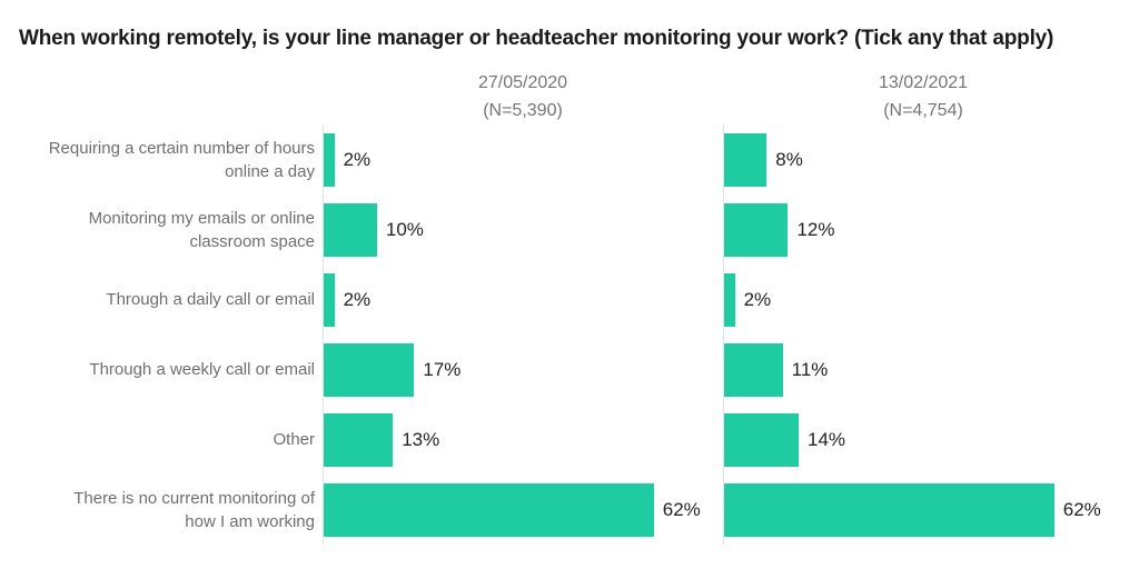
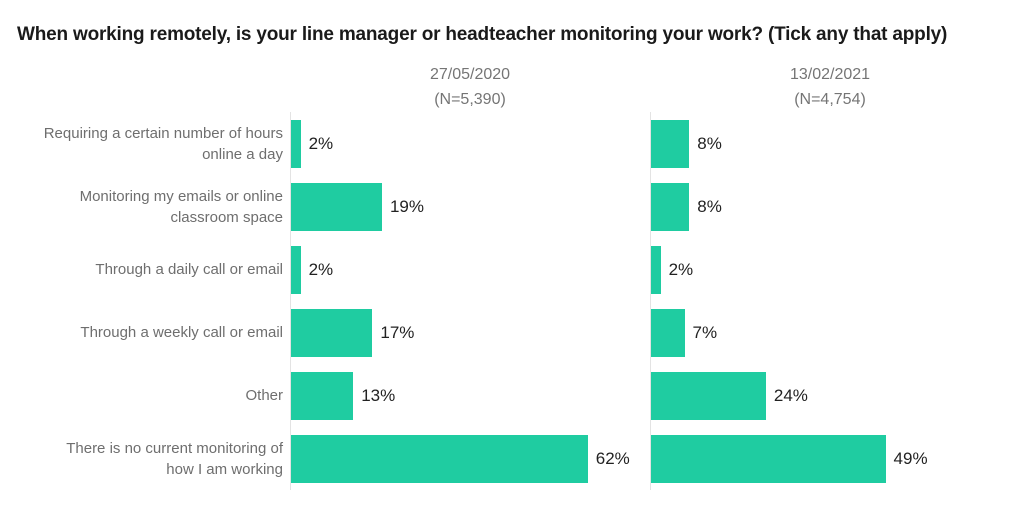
27/05/2020/Monitoring my emails or online classroom space: 10% -> 19%
13/02/2021/Monitoring my emails or online classroom space: 12% -> 8%
13/02/2021/Through a weekly call or email: 11% -> 7%
13/02/2021/Other: 14% -> 24%
13/02/2021/There is no current monitoring of how I am working: 62% -> 49%
